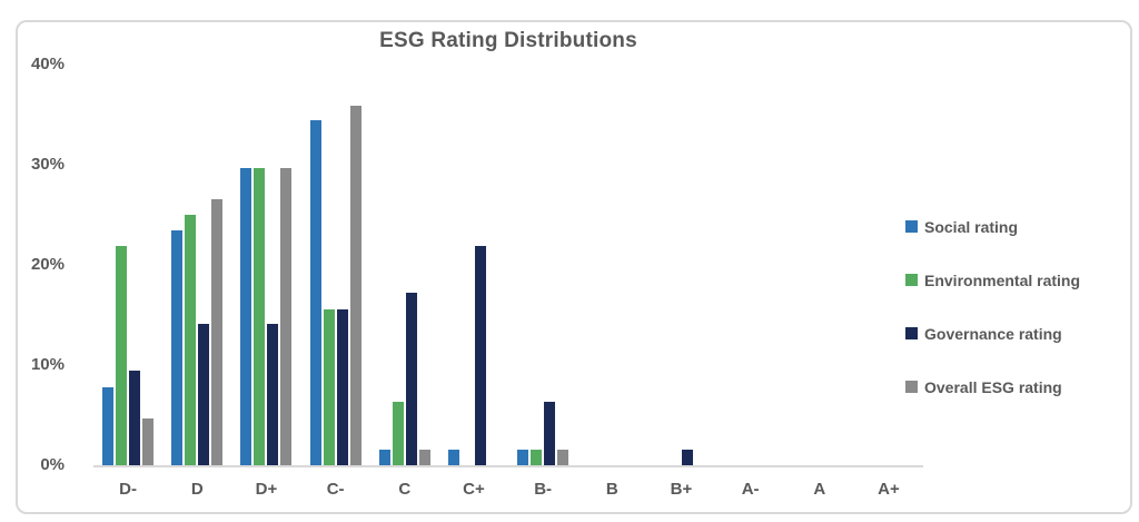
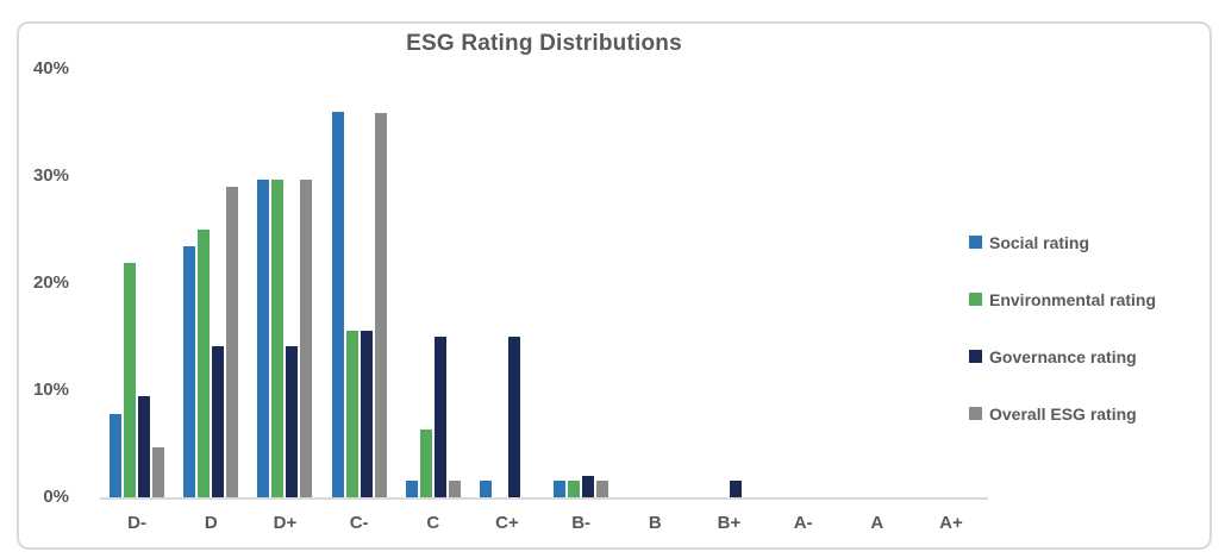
Overall ESG rating/D: 27% -> 29%
Social rating/C-: 34% -> 36%
Governance rating/C: 17% -> 15%
Governance rating/C+: 22% -> 15%
Governance rating/B-: 6% -> 2%
